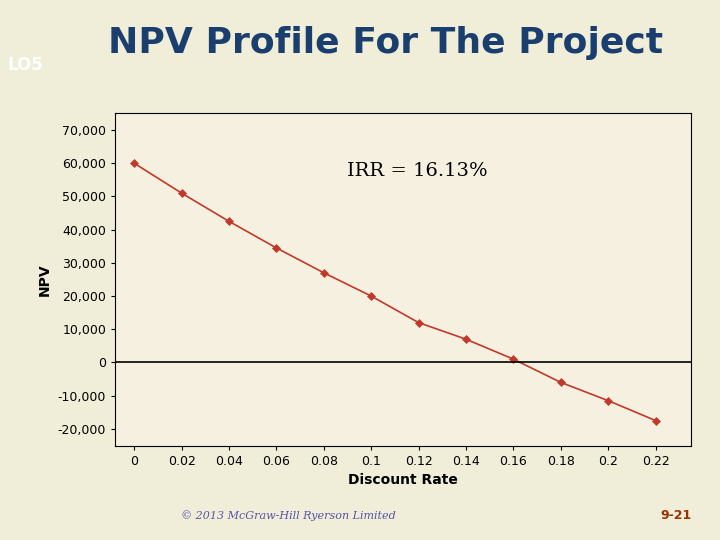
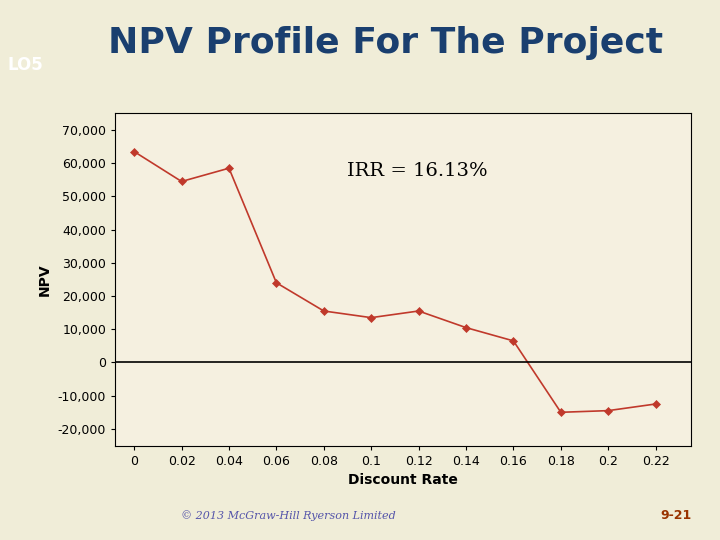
0: 60,000 -> 63,500
0.02: 51,000 -> 54,500
0.04: 42,500 -> 58,500
0.06: 34,500 -> 24,000
0.08: 27,000 -> 15,500
0.1: 20,000 -> 13,500
0.12: 12,000 -> 15,500
0.14: 7,000 -> 10,500
0.16: 1,000 -> 6,500
0.18: -6,000 -> -15,000
0.2: -11,500 -> -14,500
0.22: -17,500 -> -12,500
